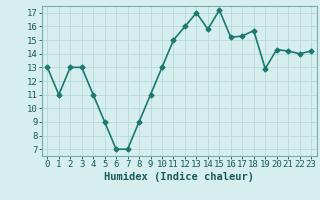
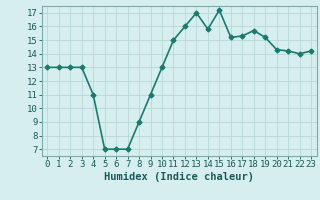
1: 11.0 -> 13.0
5: 9.0 -> 7.0
19: 12.9 -> 15.2
